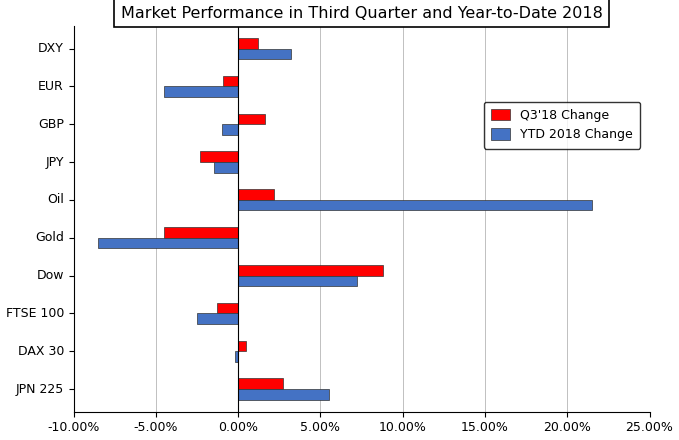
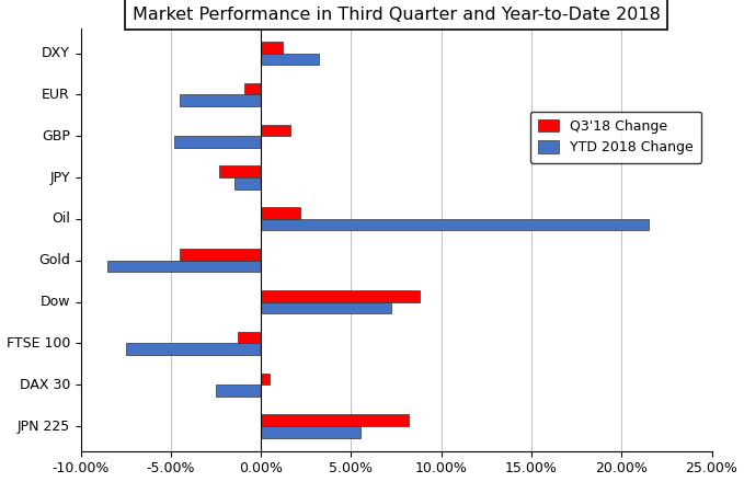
YTD 2018 Change/GBP: -1.0% -> -4.8%
YTD 2018 Change/FTSE 100: -2.5% -> -7.5%
YTD 2018 Change/DAX 30: -0.2% -> -2.5%
Q3'18 Change/JPN 225: 2.7% -> 8.2%
